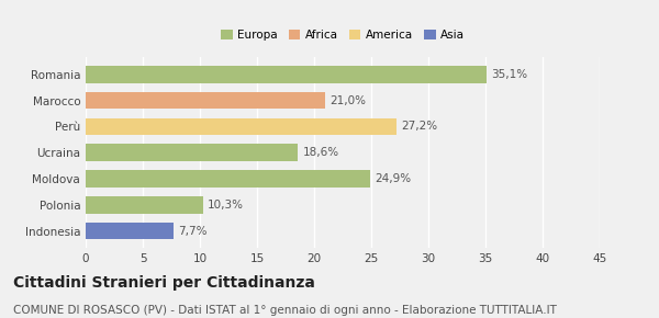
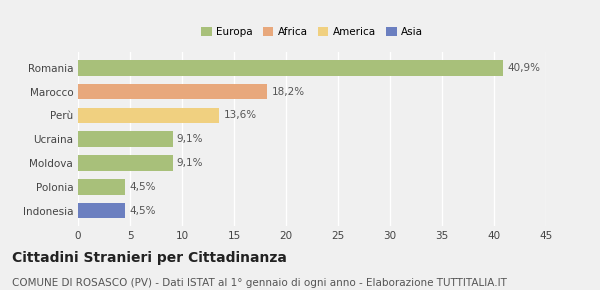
Romania: 35,1% -> 40,9%
Marocco: 21,0% -> 18,2%
Perù: 27,2% -> 13,6%
Ucraina: 18,6% -> 9,1%
Moldova: 24,9% -> 9,1%
Polonia: 10,3% -> 4,5%
Indonesia: 7,7% -> 4,5%
